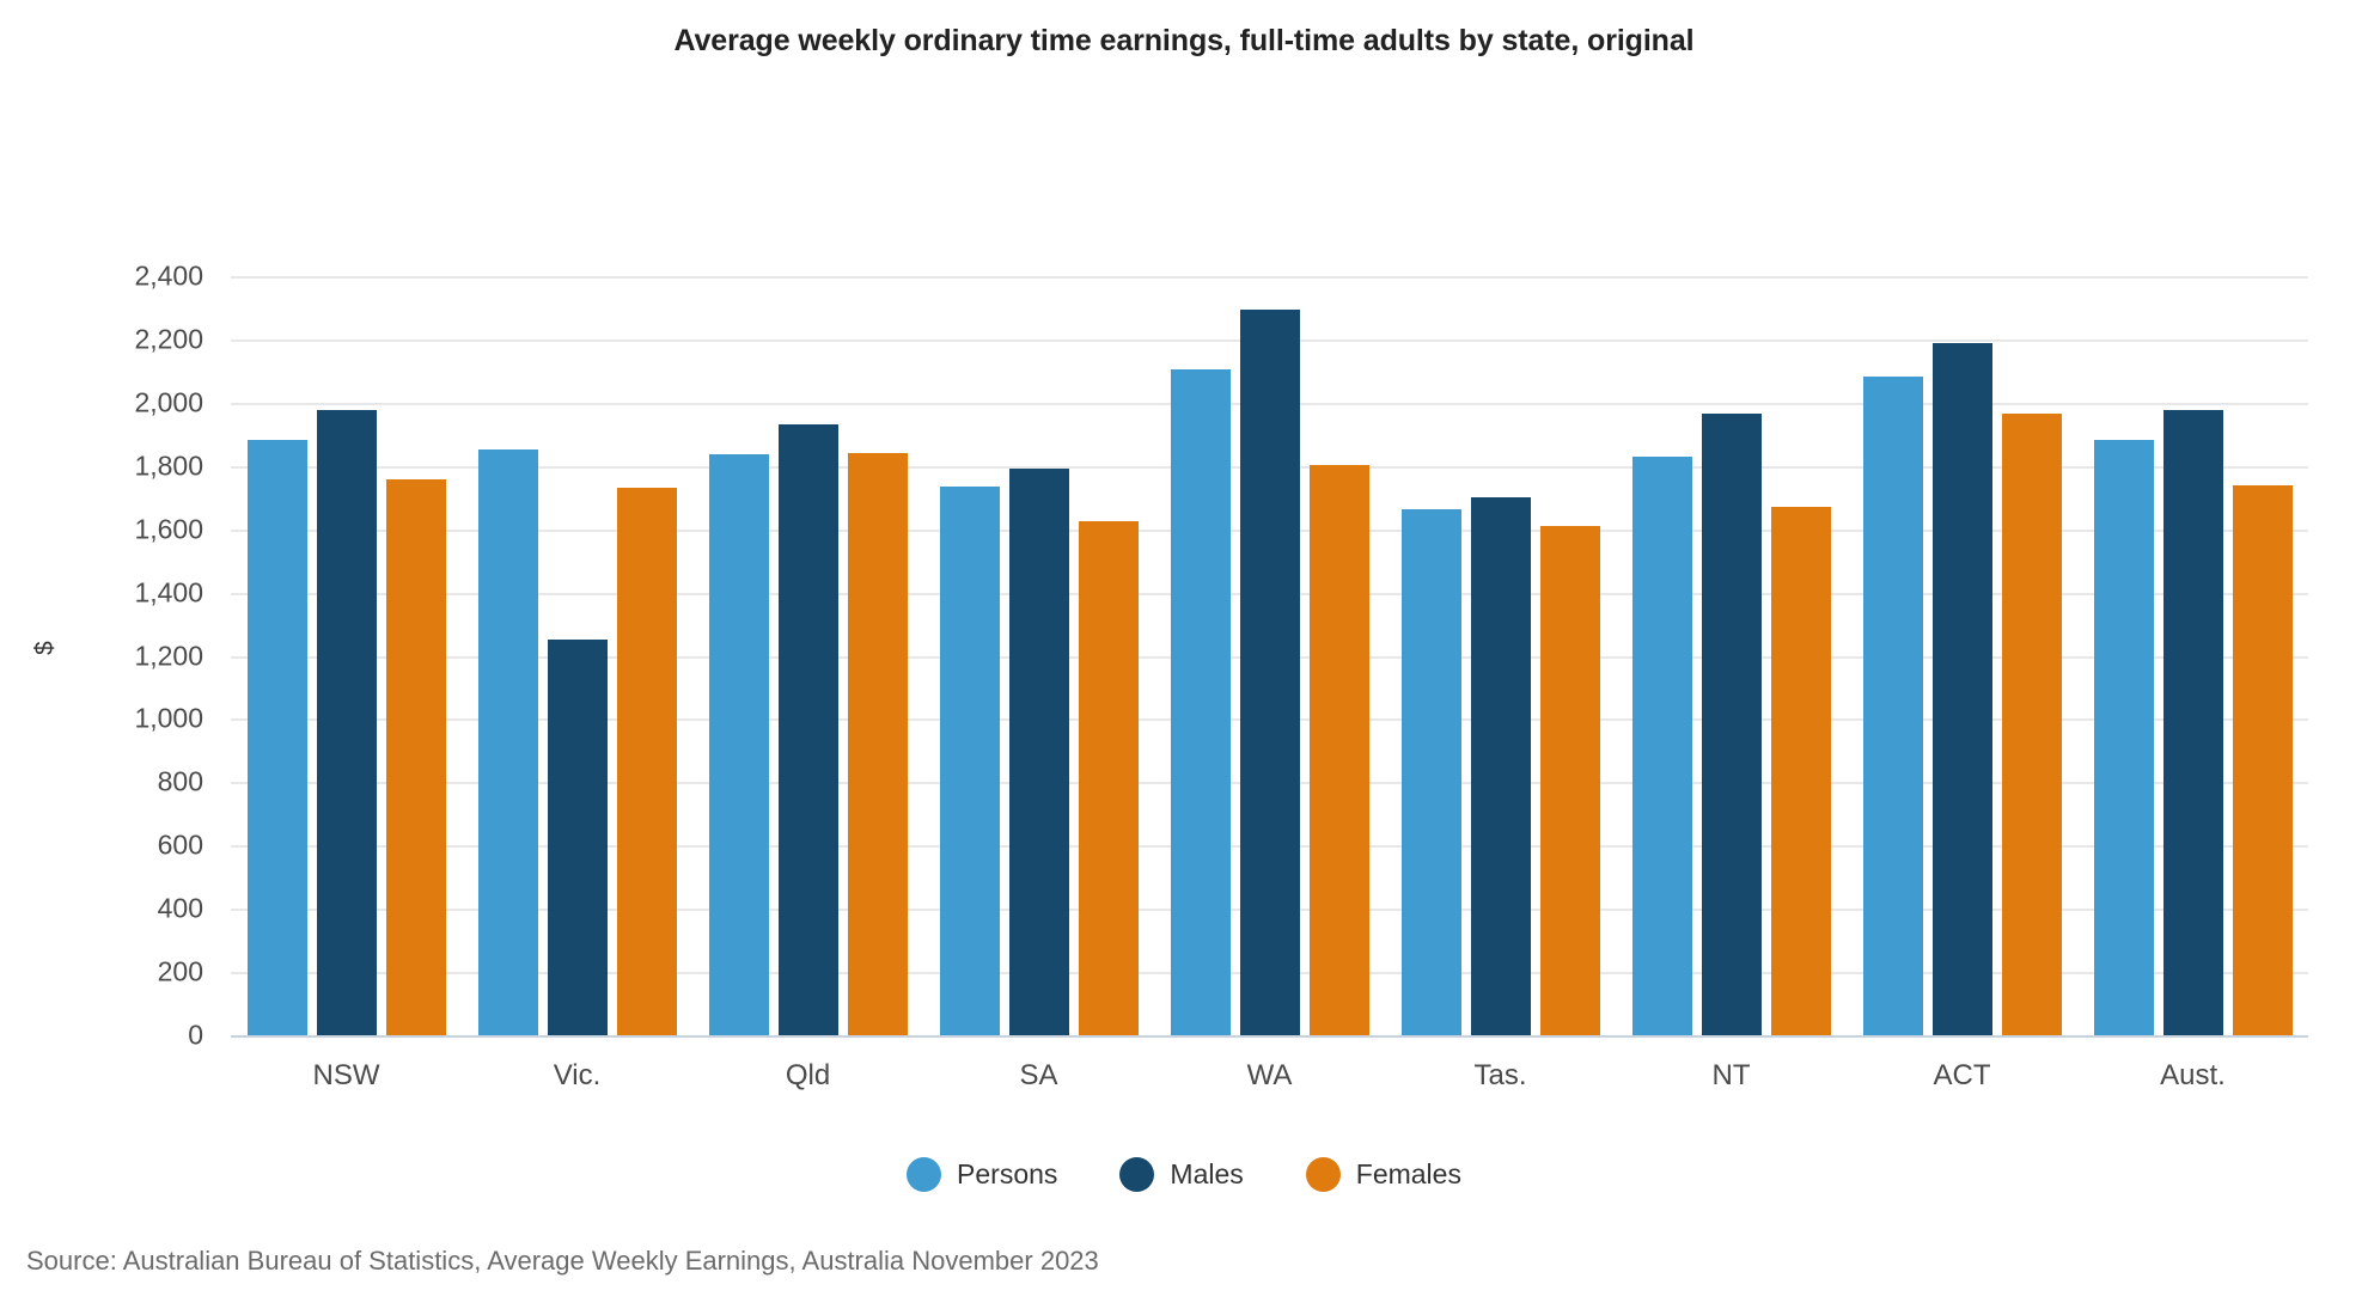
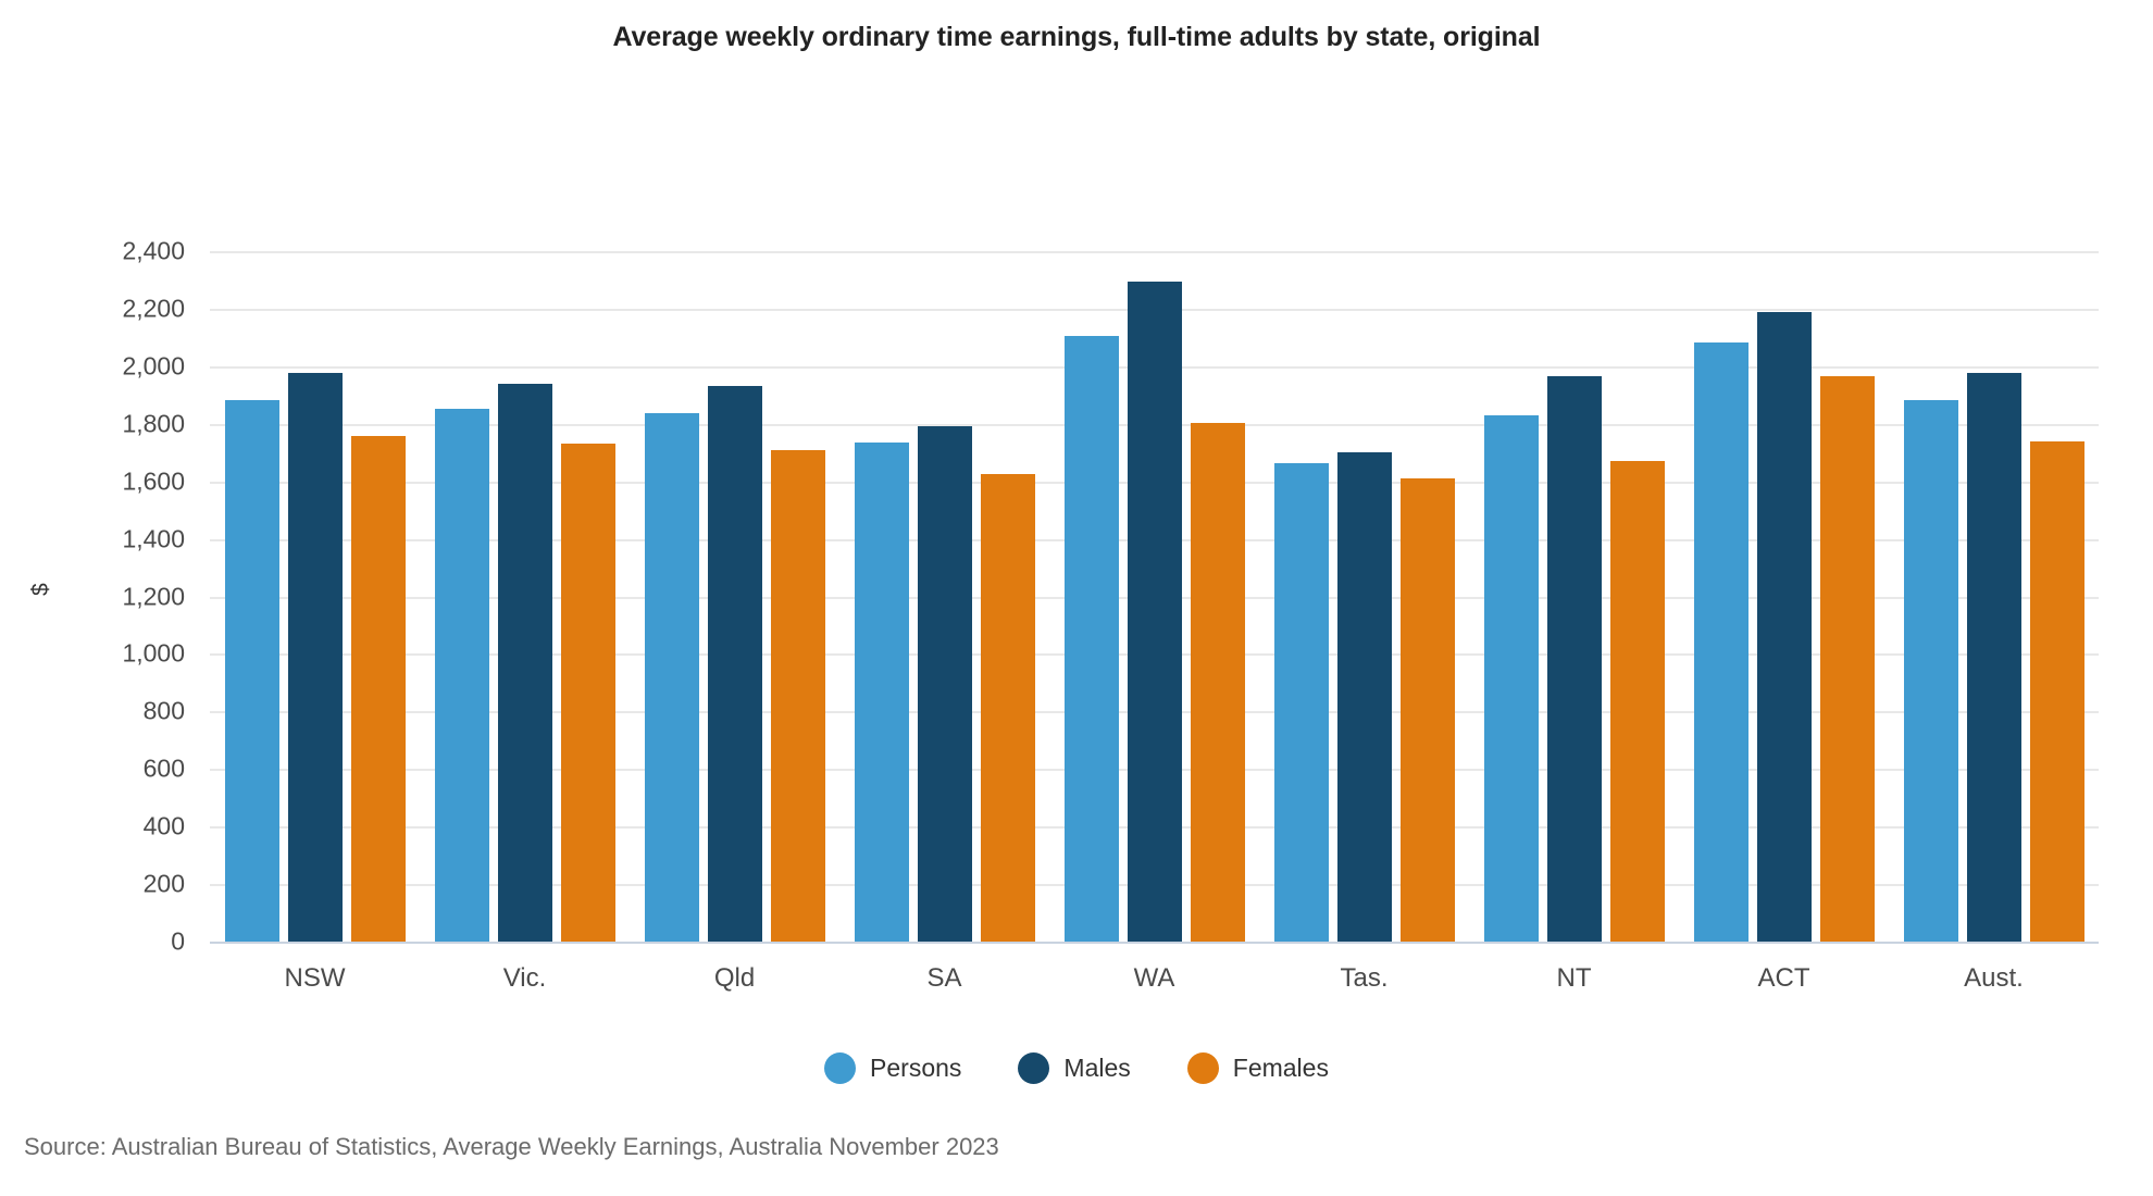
Males/Vic.: 1250 -> 1940
Females/Qld: 1840 -> 1710
